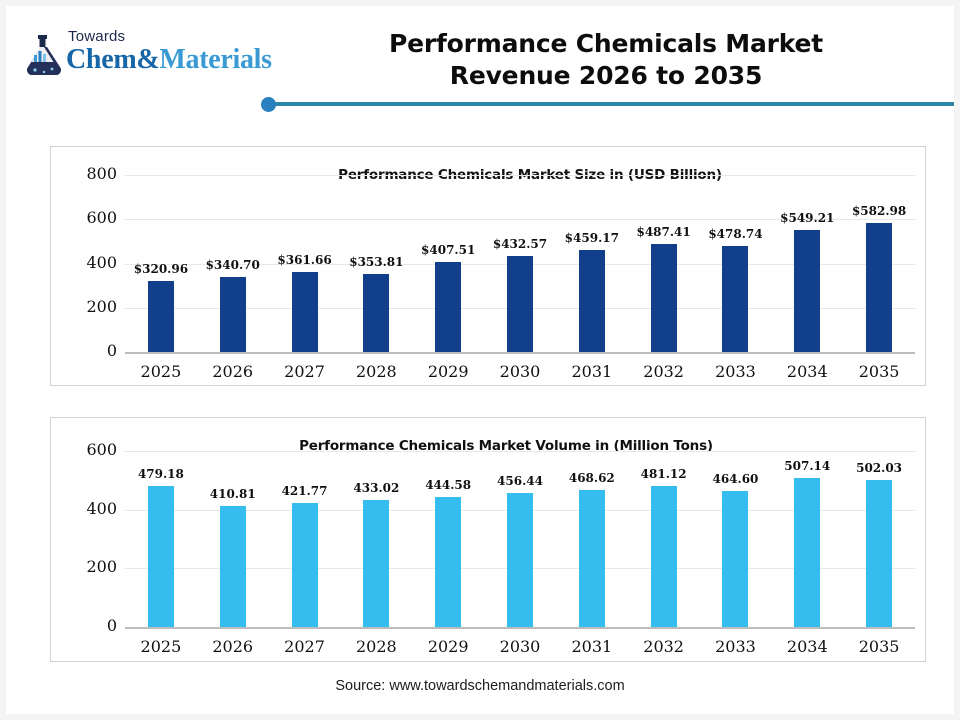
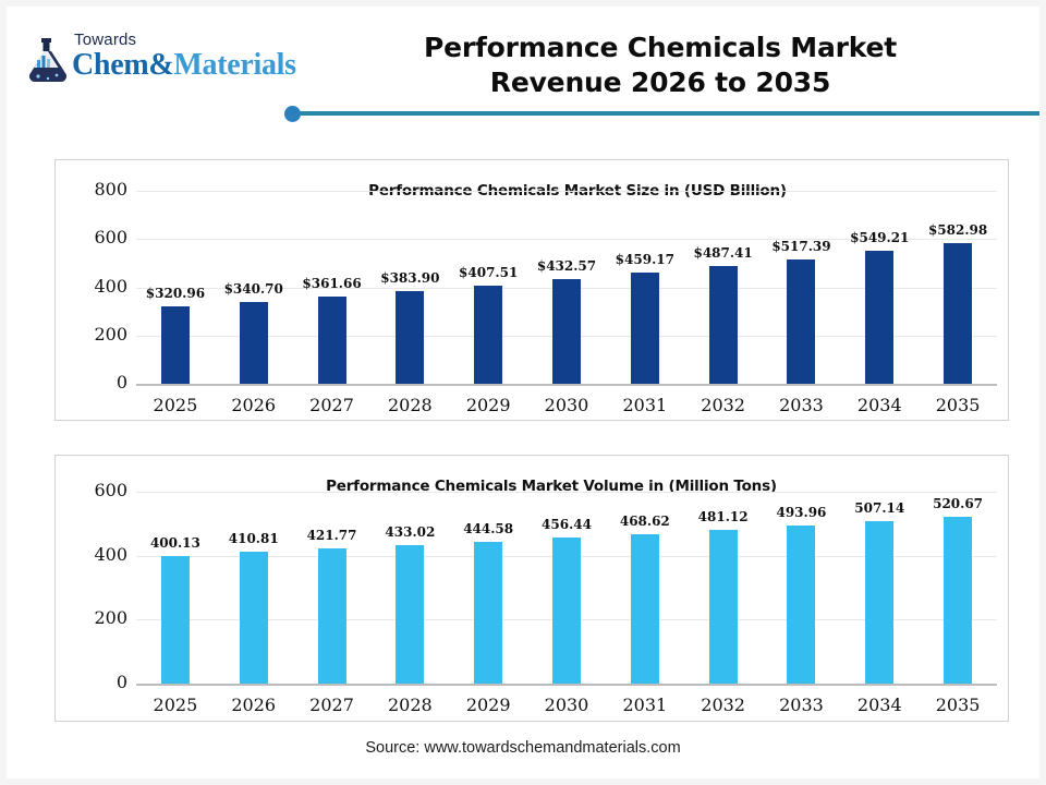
Performance Chemicals Market Size in (USD Billion)/2028: $353.81 -> $383.90
Performance Chemicals Market Size in (USD Billion)/2033: $478.74 -> $517.39
Performance Chemicals Market Volume in (Million Tons)/2025: 479.18 -> 400.13
Performance Chemicals Market Volume in (Million Tons)/2033: 464.60 -> 493.96
Performance Chemicals Market Volume in (Million Tons)/2035: 502.03 -> 520.67
